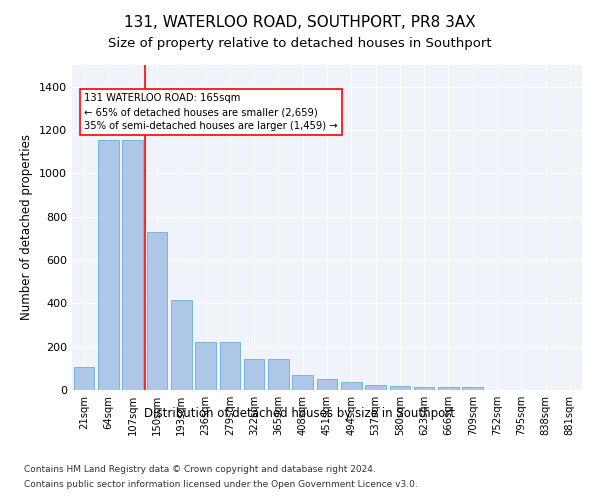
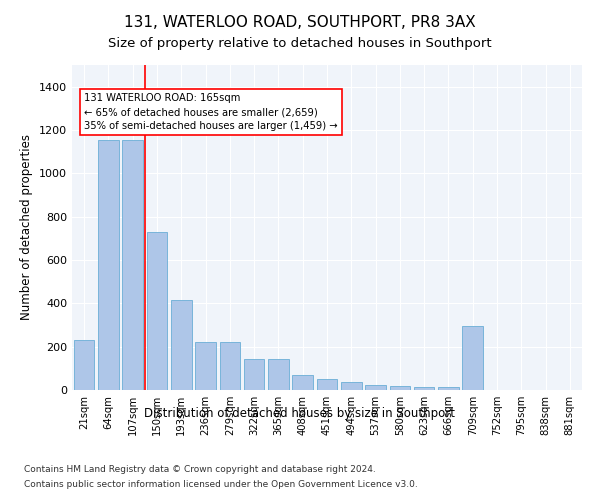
21sqm: 107 -> 230
709sqm: 13 -> 295
